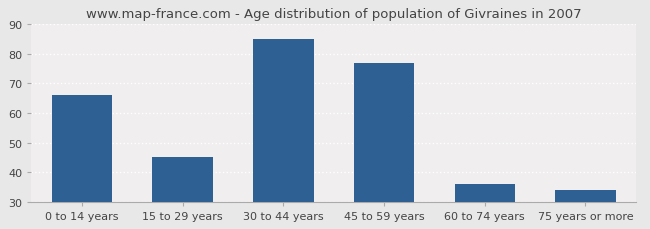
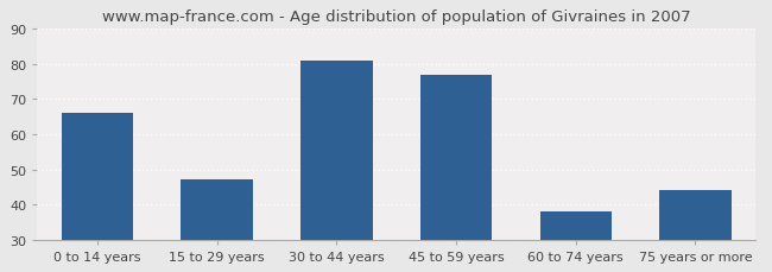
15 to 29 years: 45 -> 47
30 to 44 years: 85 -> 81
60 to 74 years: 36 -> 38
75 years or more: 34 -> 44
